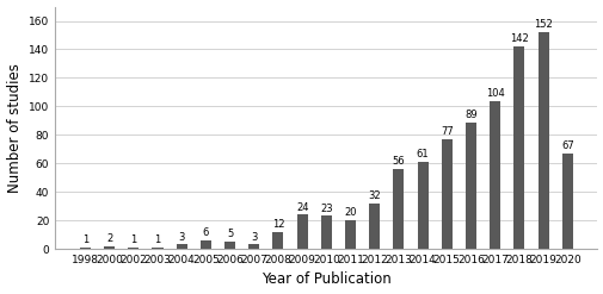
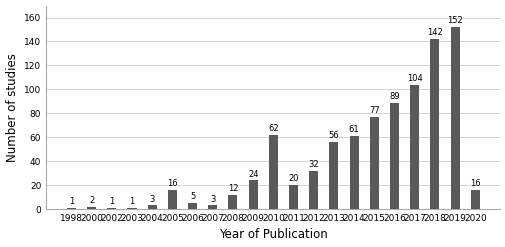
2005: 6 -> 16
2010: 23 -> 62
2020: 67 -> 16
